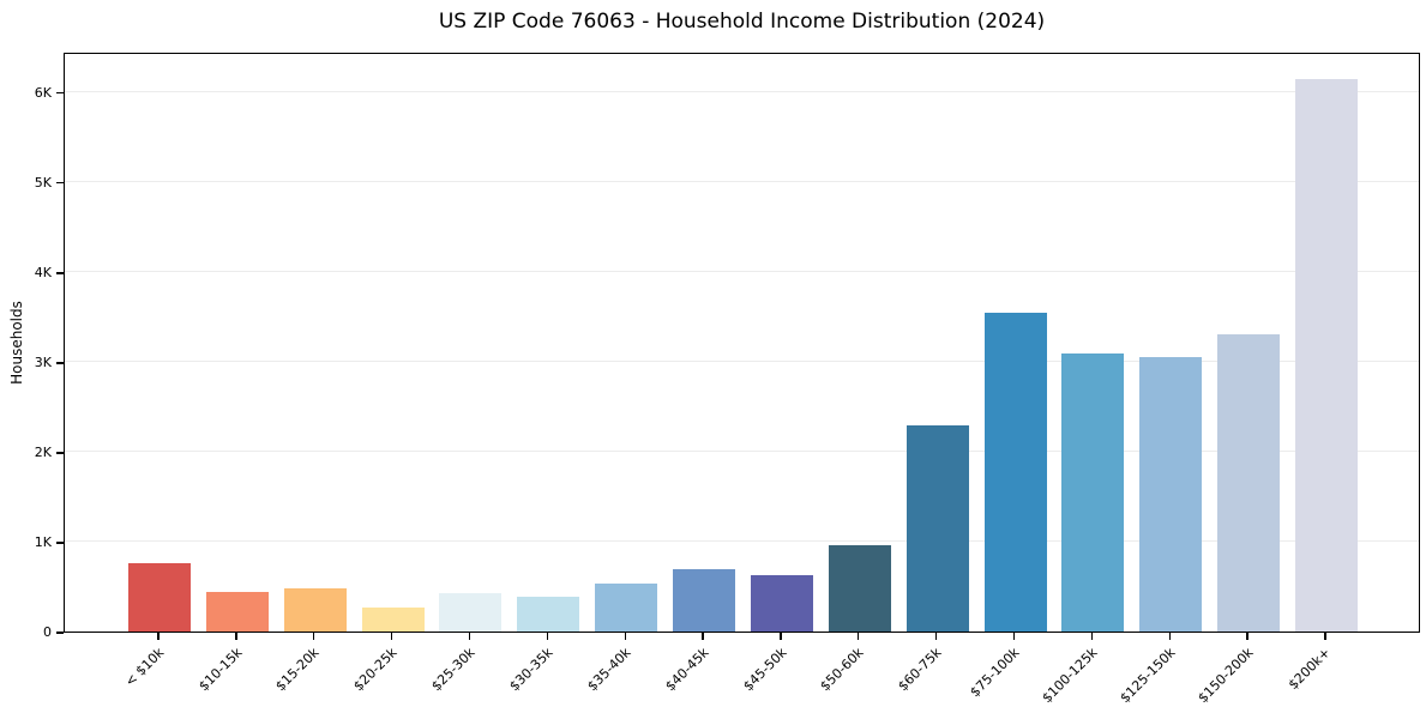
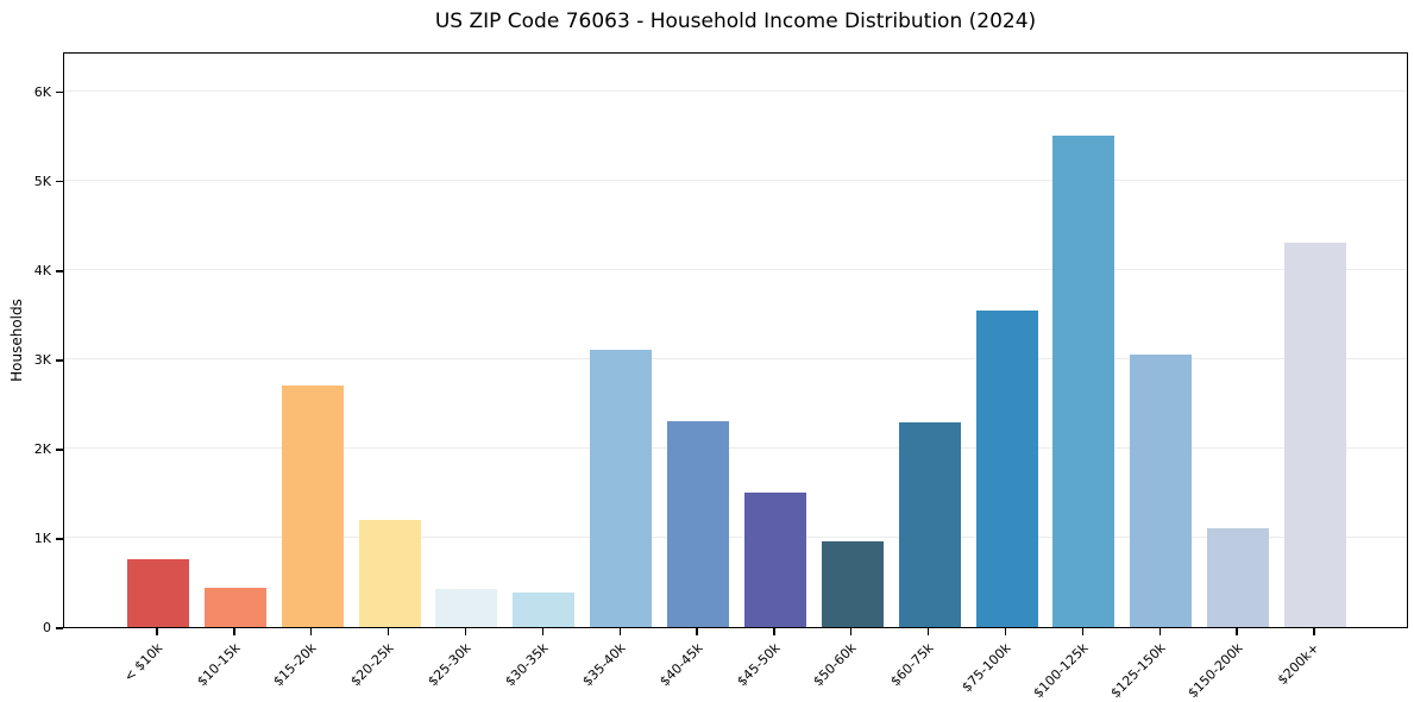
$15-20k: 0.5K -> 2.7K
$20-25k: 0.3K -> 1.2K
$35-40k: 0.5K -> 3.1K
$40-45k: 0.7K -> 2.3K
$45-50k: 0.6K -> 1.5K
$100-125k: 3.1K -> 5.5K
$150-200k: 3.3K -> 1.1K
$200k+: 6.2K -> 4.3K
